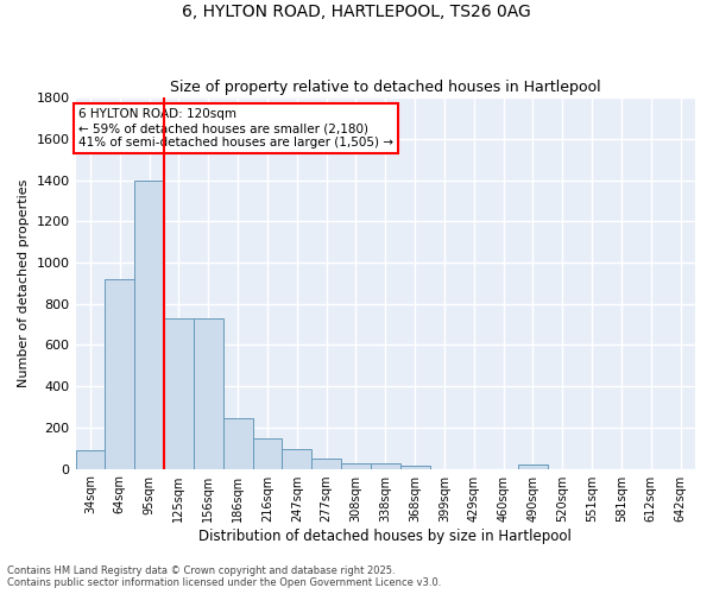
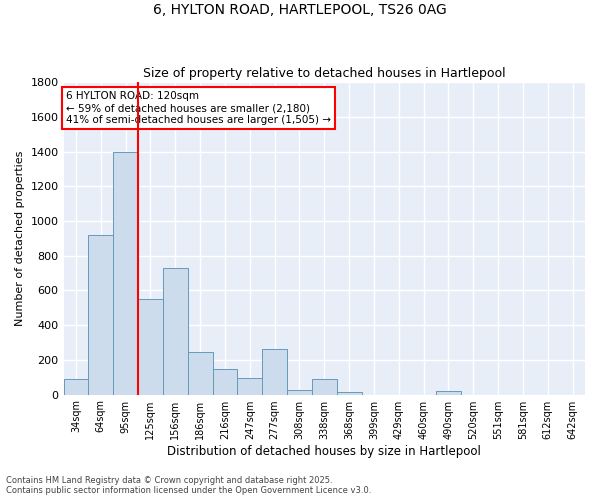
125sqm: 730 -> 550
277sqm: 50 -> 260
338sqm: 30 -> 90
